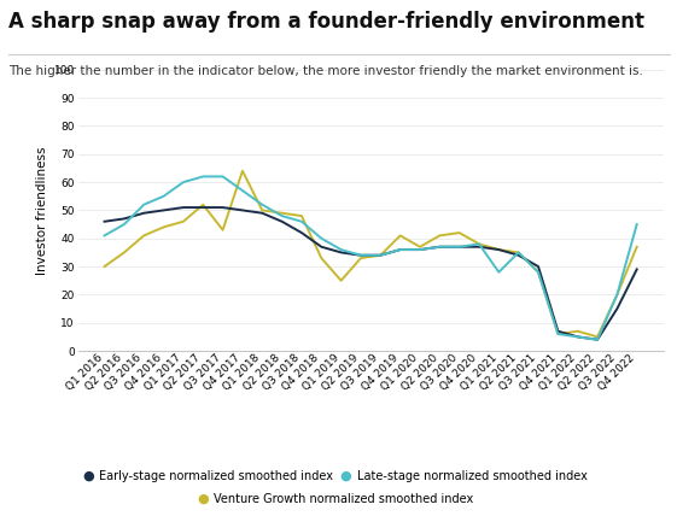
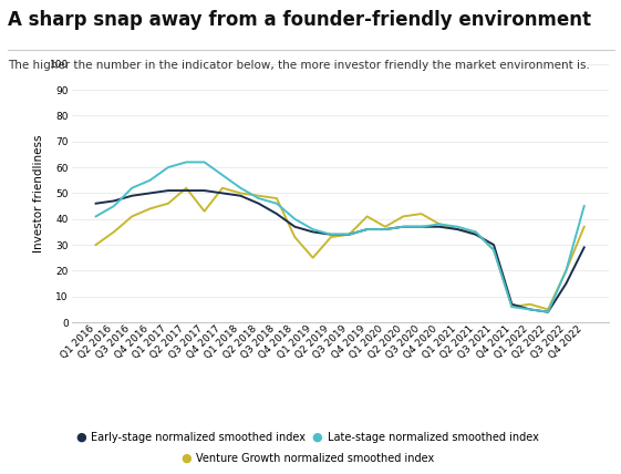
Venture Growth normalized smoothed index/Q4 2017: 64 -> 52
Late-stage normalized smoothed index/Q1 2021: 28 -> 37
